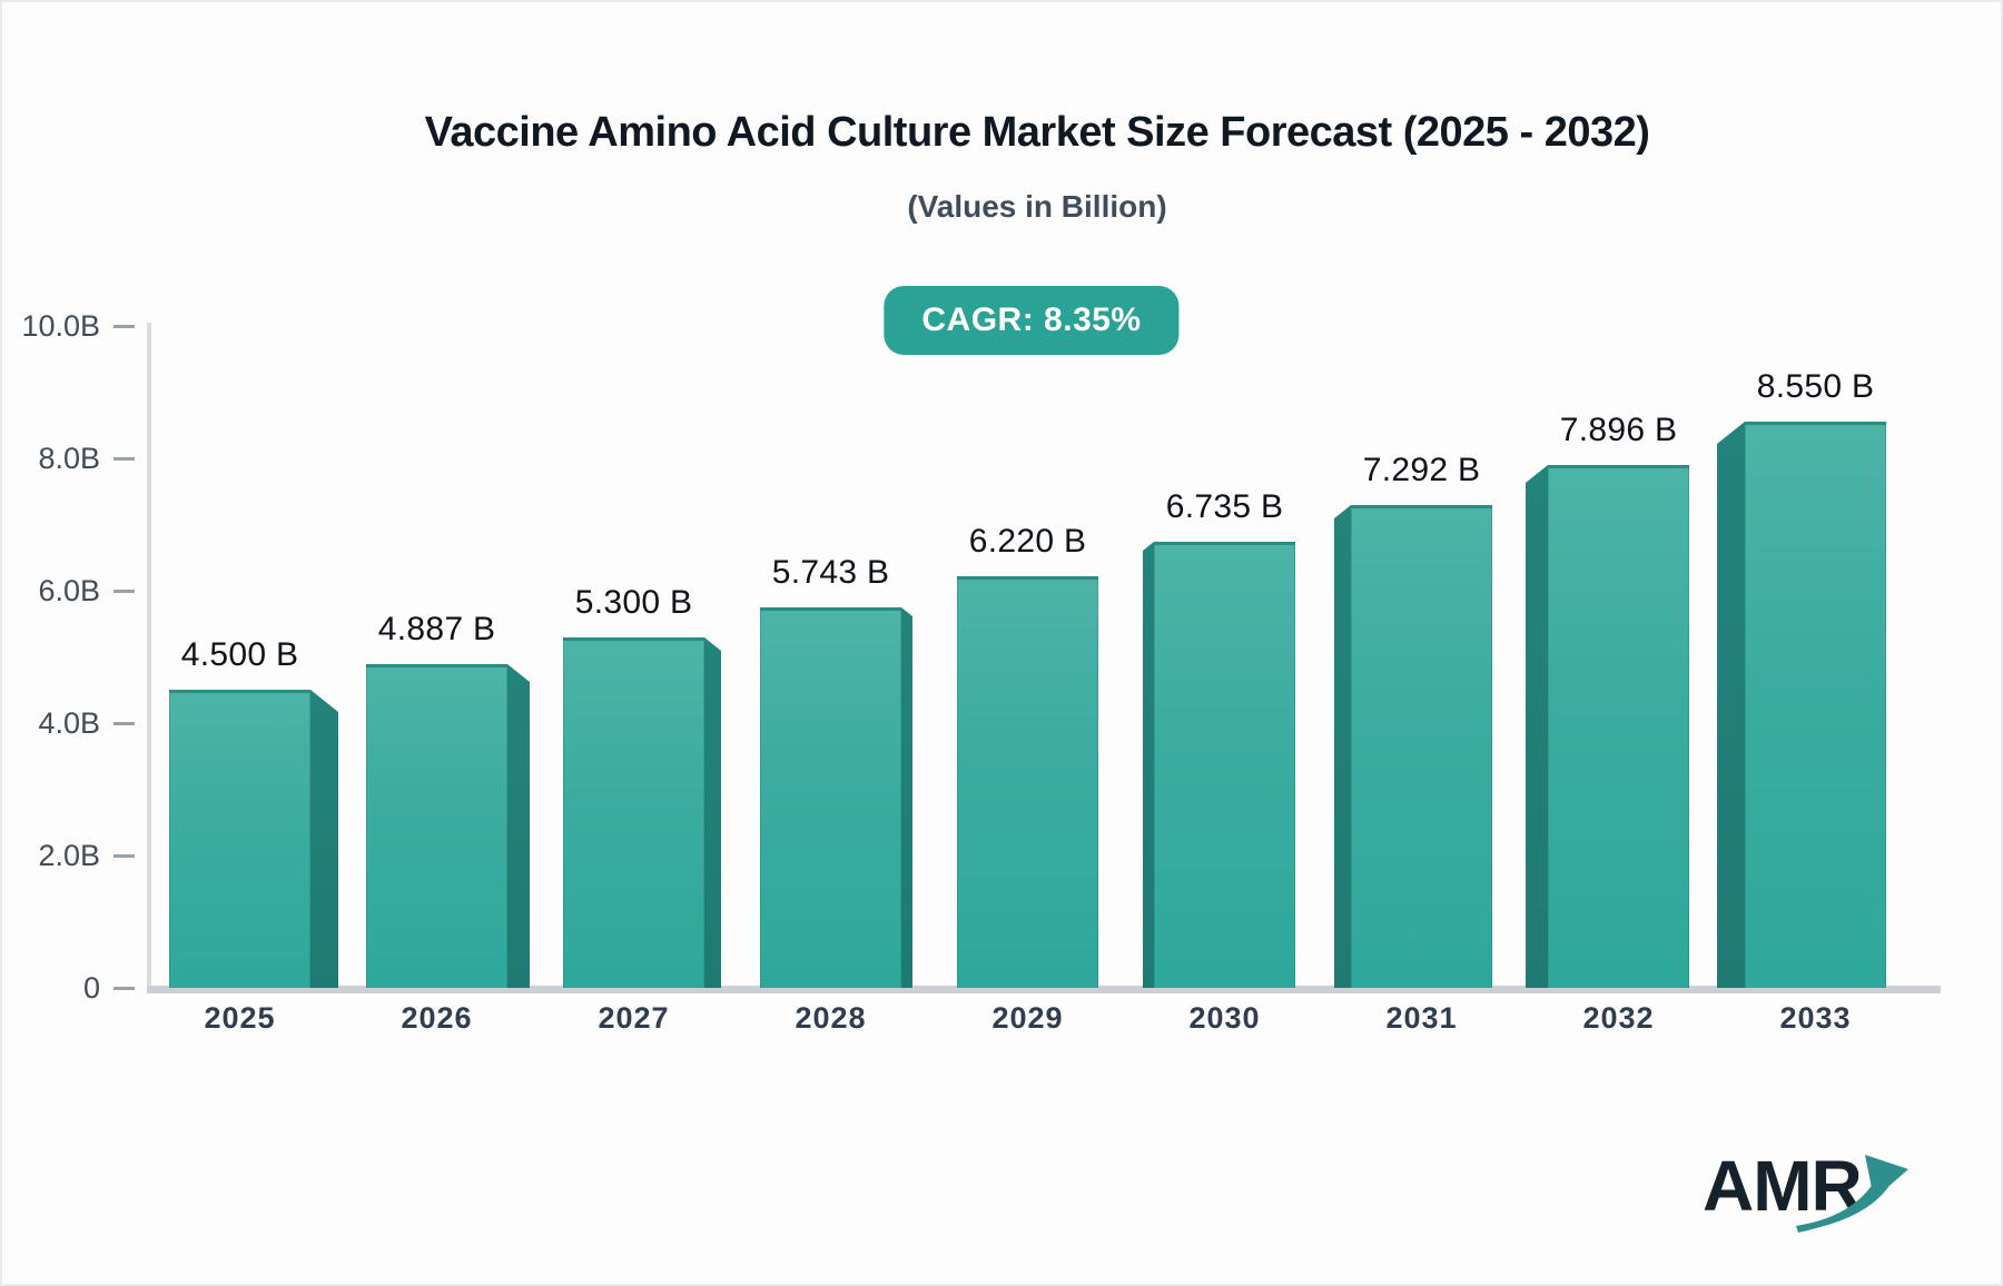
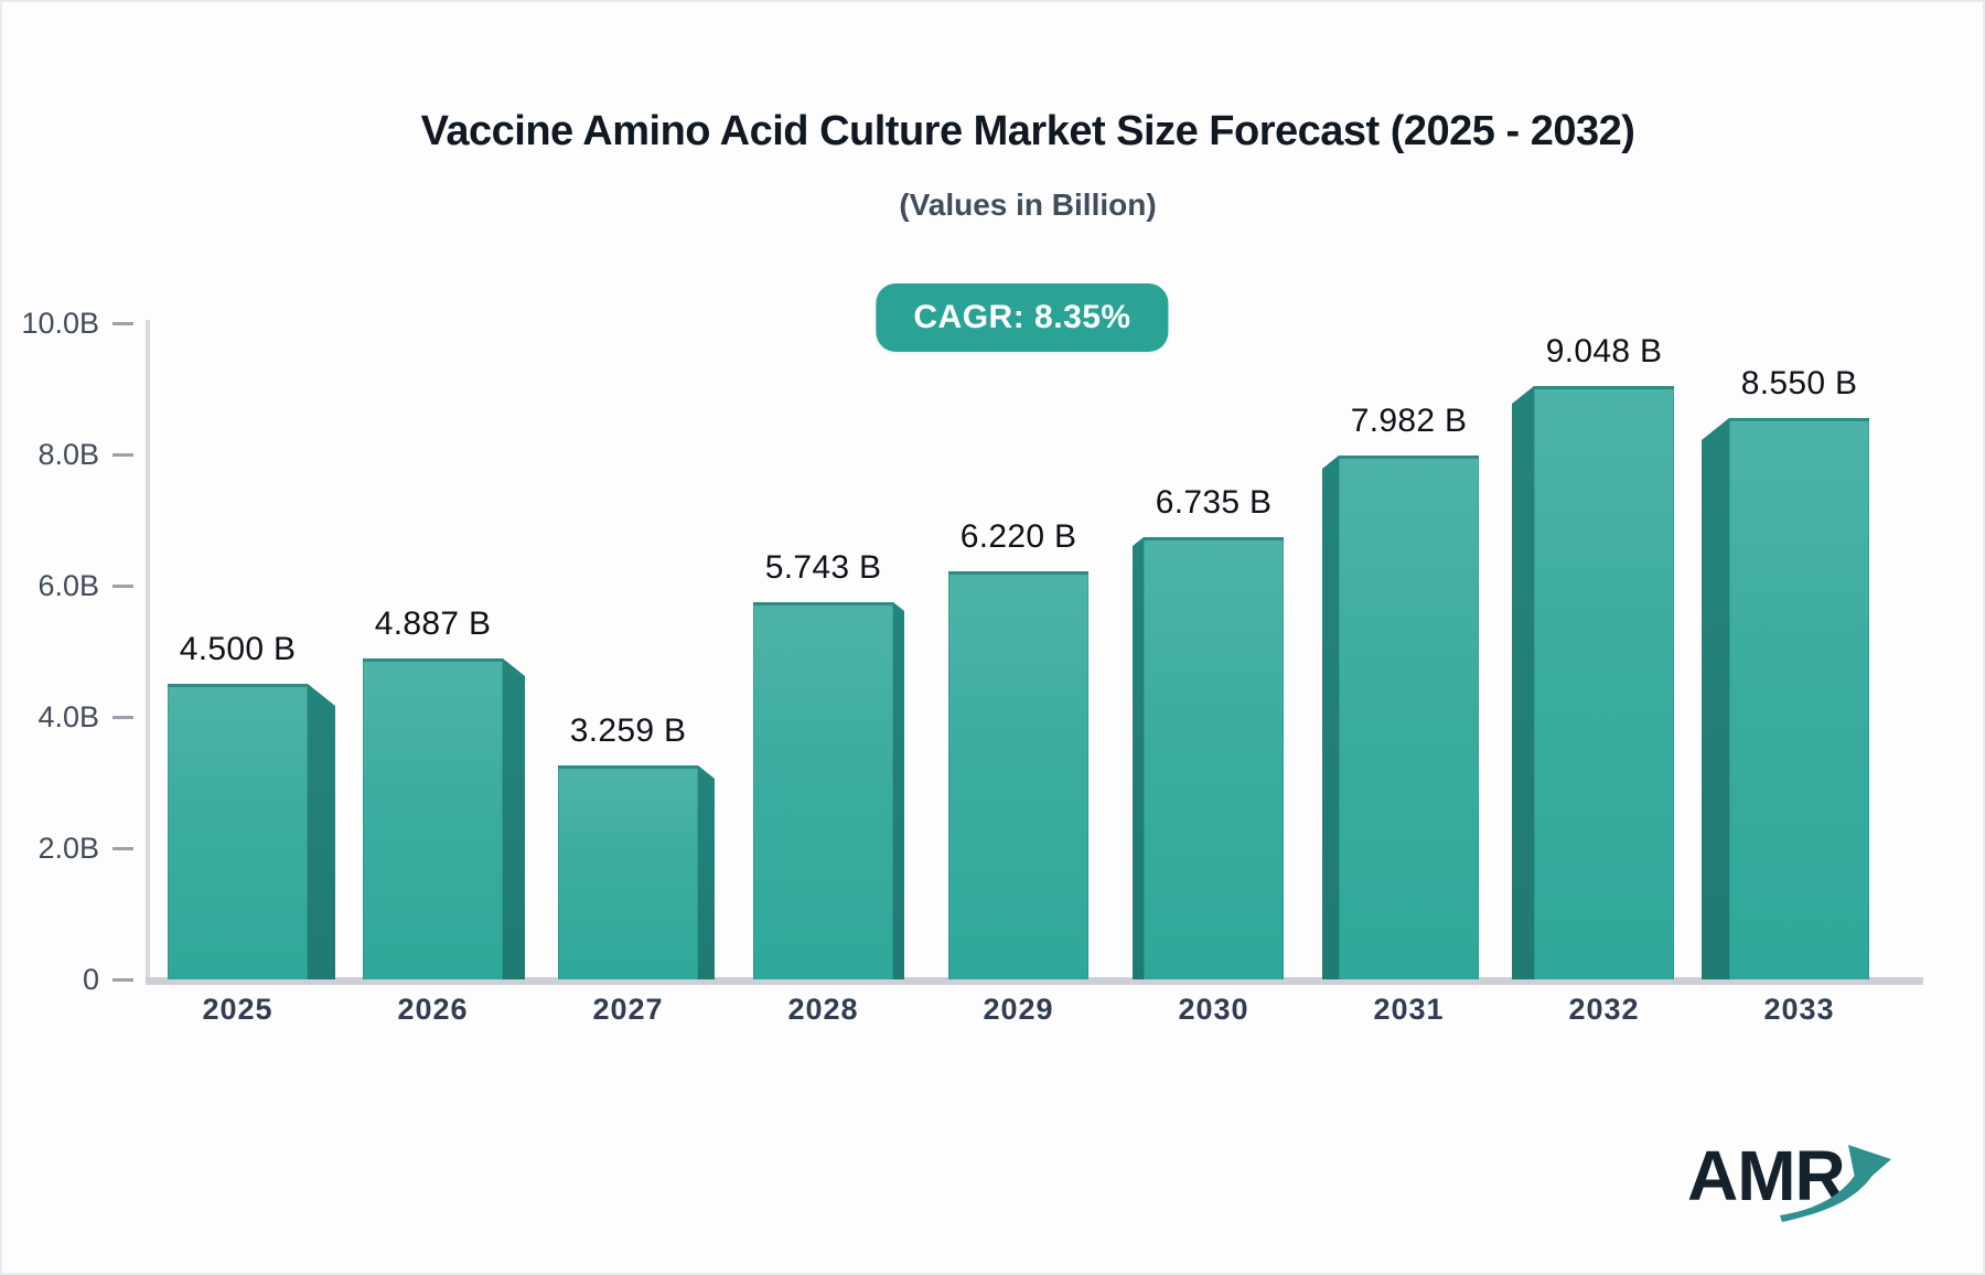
2027: 5.300 -> 3.259
2031: 7.292 -> 7.982
2032: 7.896 -> 9.048
